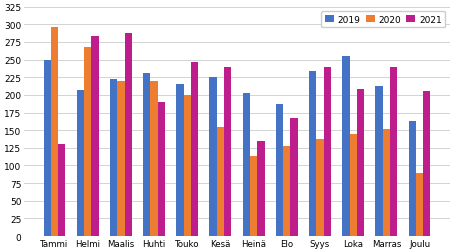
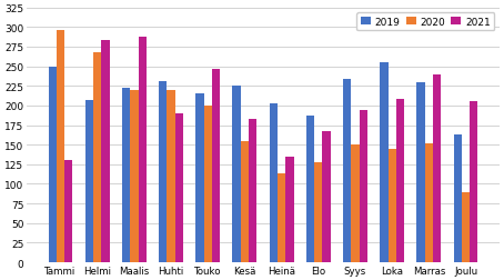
2021/Kesä: 240 -> 183
2020/Syys: 138 -> 150
2021/Syys: 240 -> 194
2019/Marras: 212 -> 229
